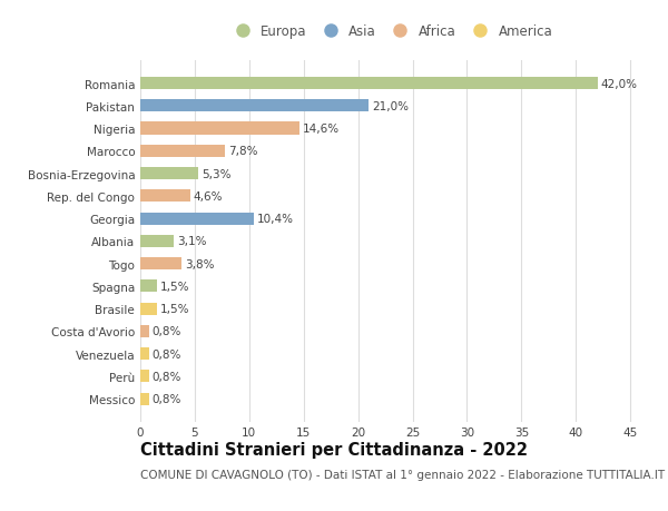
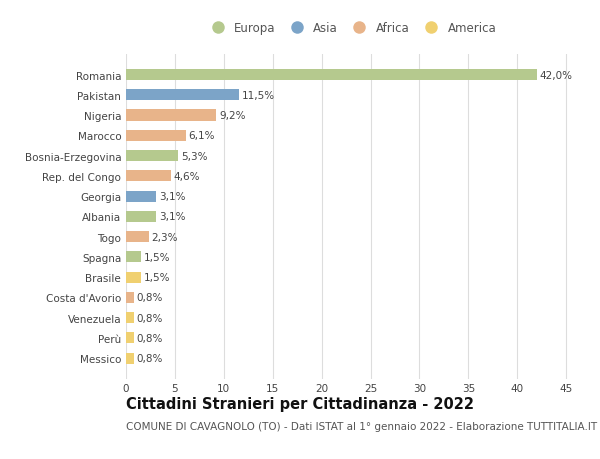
Pakistan: 21,0% -> 11,5%
Nigeria: 14,6% -> 9,2%
Marocco: 7,8% -> 6,1%
Georgia: 10,4% -> 3,1%
Togo: 3,8% -> 2,3%
